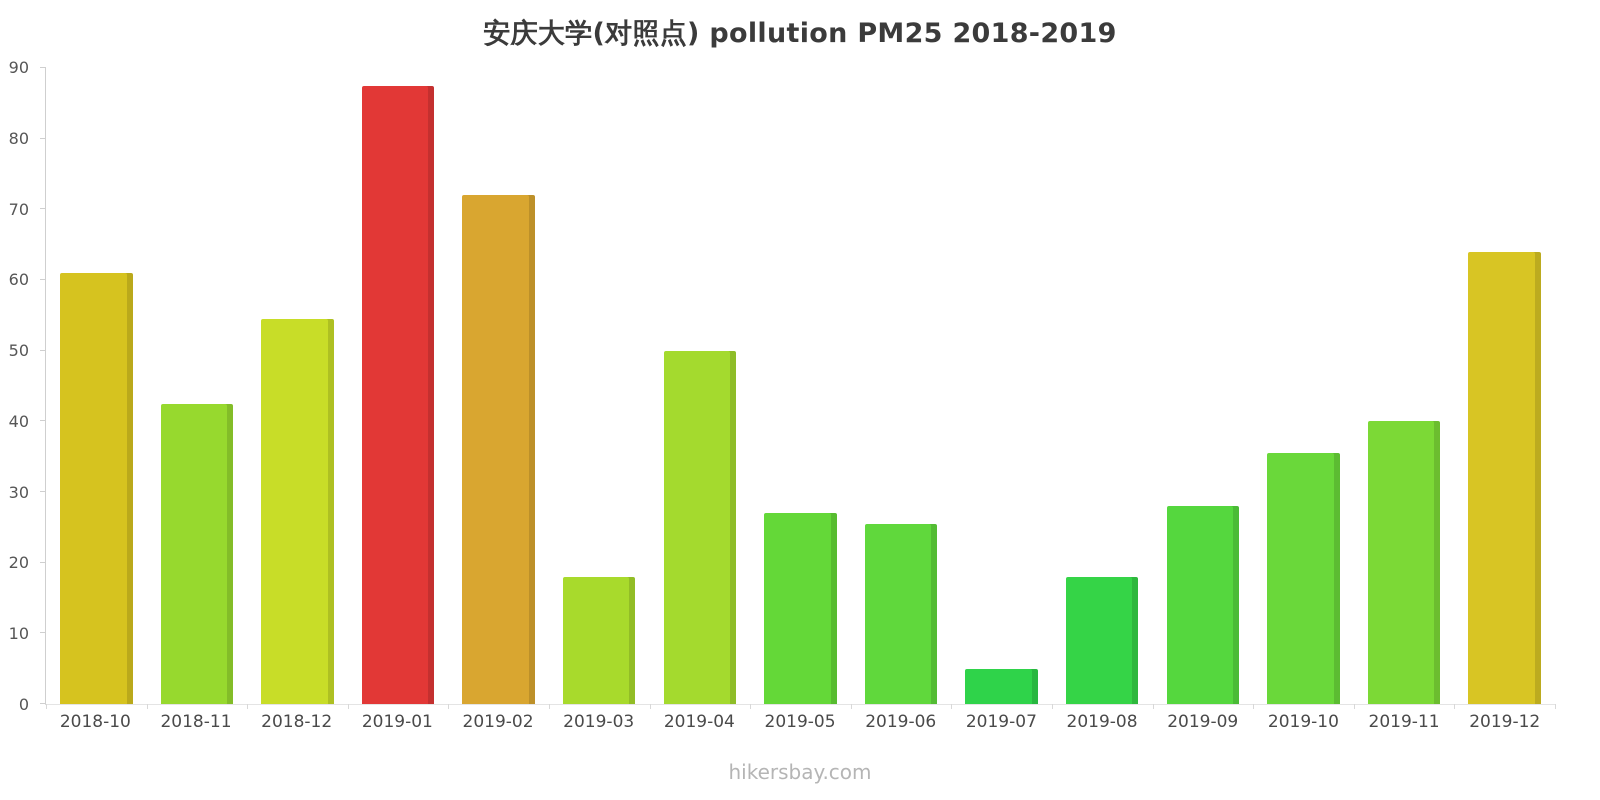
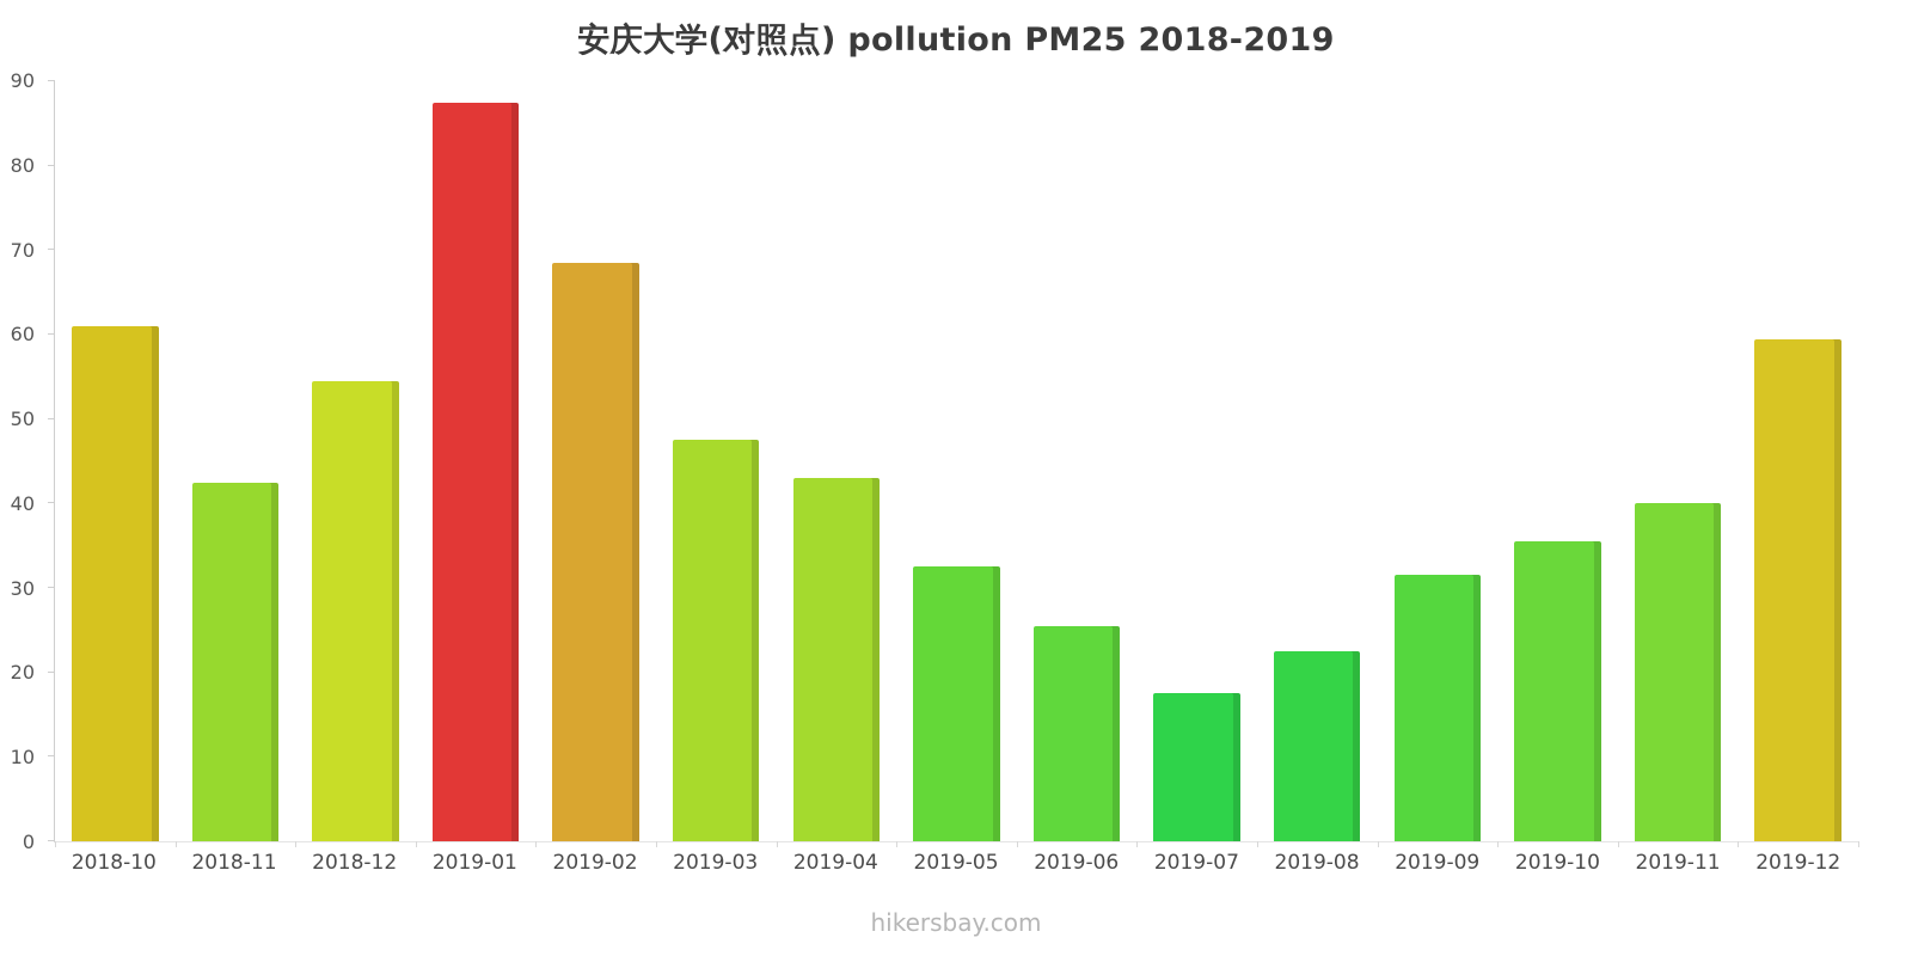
2019-02: 72 -> 68
2019-03: 18 -> 48
2019-04: 50 -> 43
2019-05: 27 -> 32
2019-07: 5 -> 18
2019-08: 18 -> 22
2019-09: 28 -> 32
2019-12: 64 -> 60
